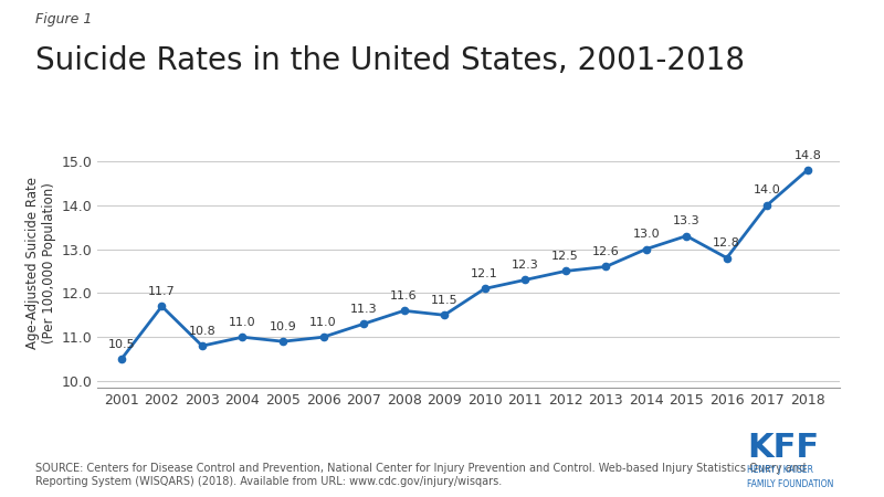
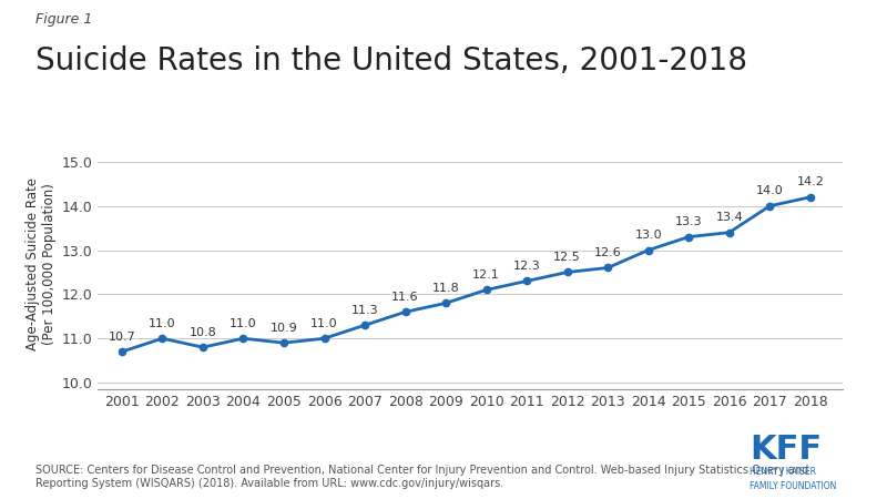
2001: 10.5 -> 10.7
2002: 11.7 -> 11.0
2009: 11.5 -> 11.8
2016: 12.8 -> 13.4
2018: 14.8 -> 14.2
